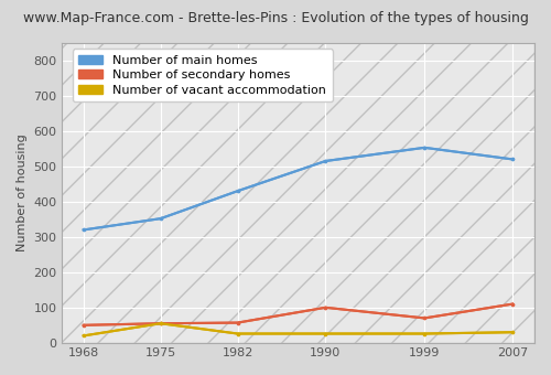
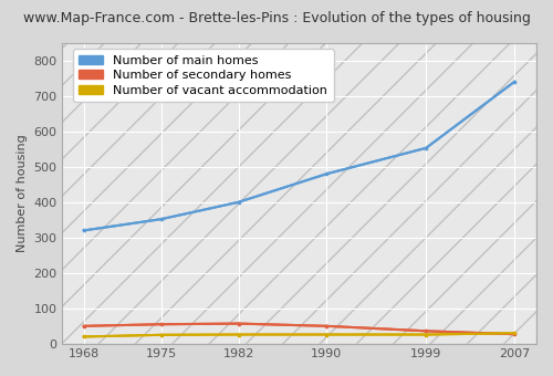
Number of vacant accommodation/1975: 55 -> 25
Number of main homes/1982: 430 -> 400
Number of main homes/1990: 515 -> 480
Number of secondary homes/1990: 100 -> 50
Number of secondary homes/1999: 70 -> 36
Number of main homes/2007: 520 -> 740
Number of secondary homes/2007: 110 -> 27
